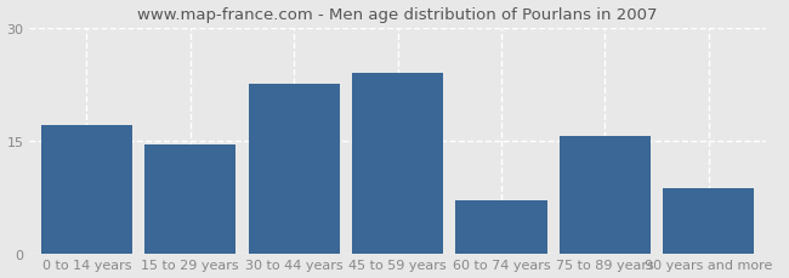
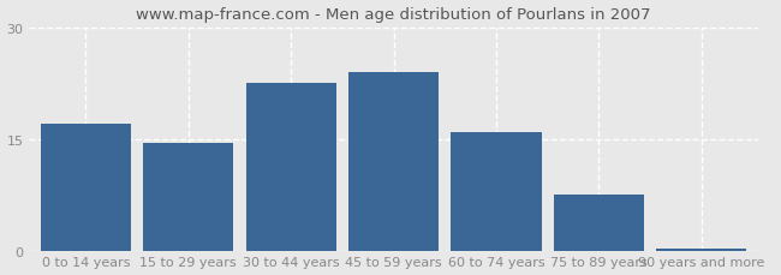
60 to 74 years: 7.0 -> 16.0
75 to 89 years: 15.6 -> 7.5
90 years and more: 8.6 -> 0.3
